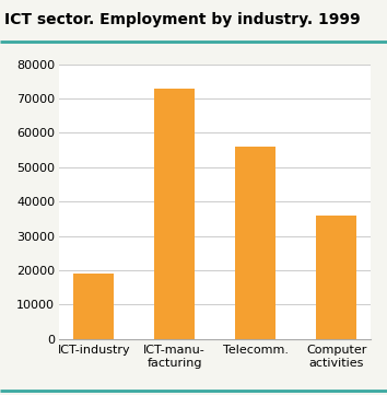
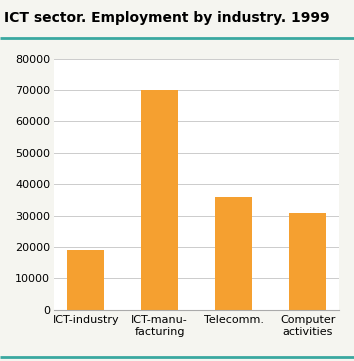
ICT-manu- facturing: 73000 -> 70000
Telecomm.: 56000 -> 36000
Computer activities: 36000 -> 31000
